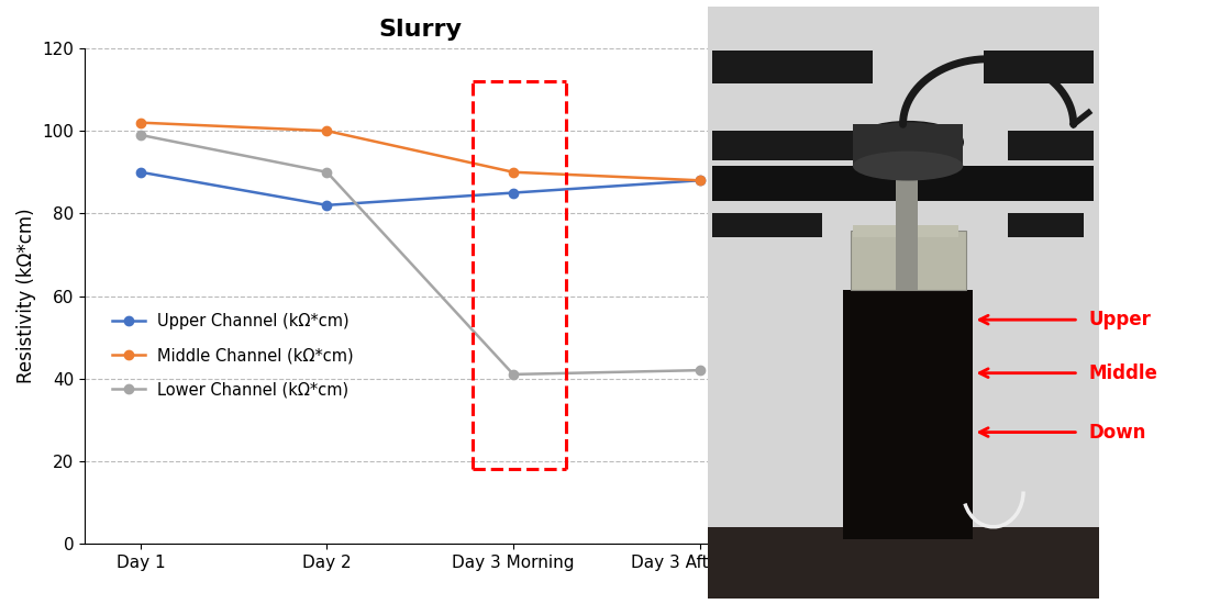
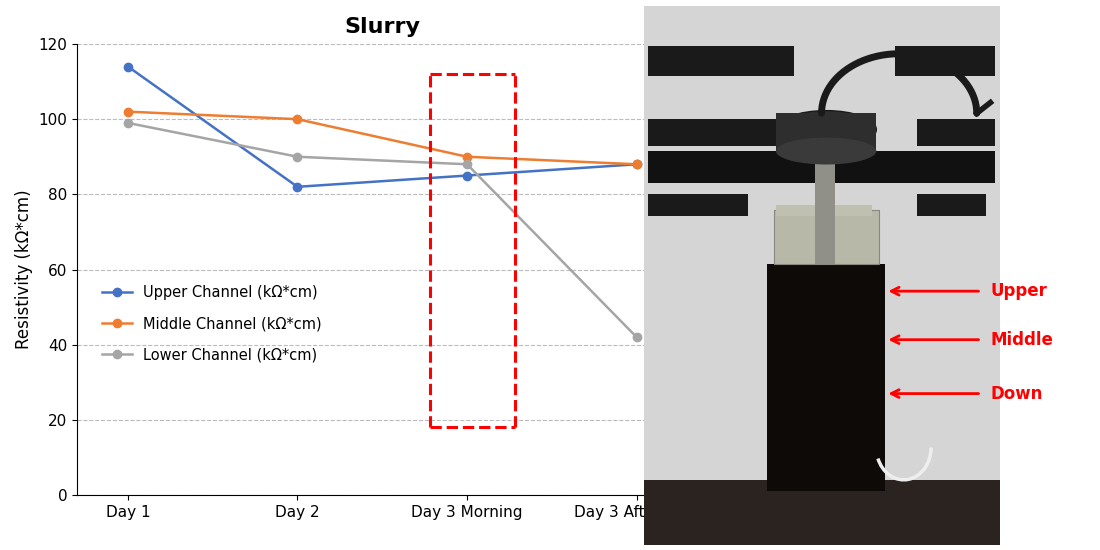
Slurry/Upper Channel (kΩ*cm)/Day 1: 90 -> 114
Slurry/Lower Channel (kΩ*cm)/Day 3 Morning: 41 -> 88
